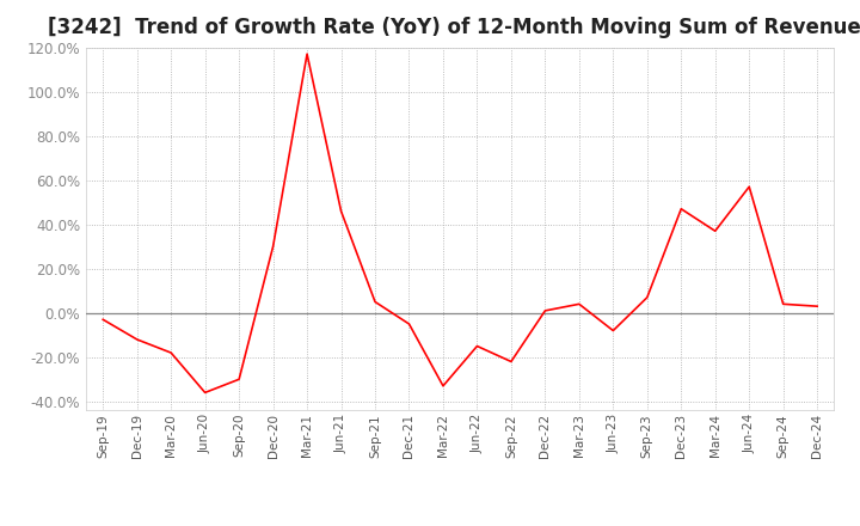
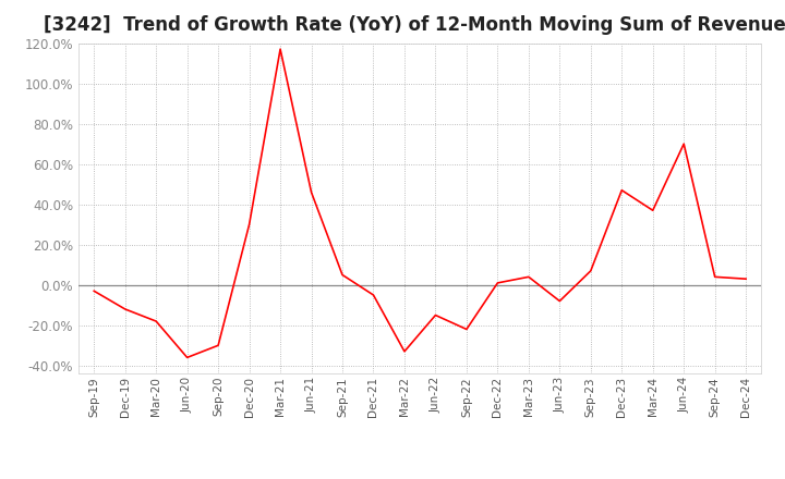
Jun-24: 57% -> 70%
